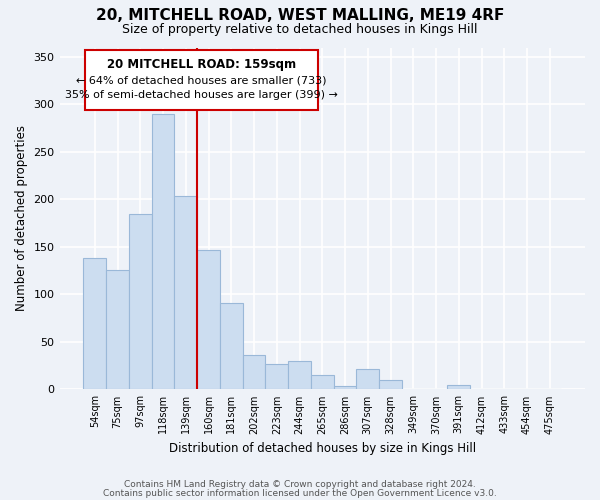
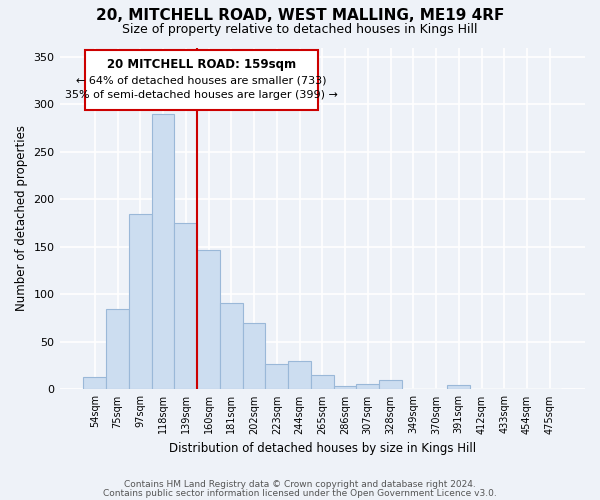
54sqm: 138 -> 13
75sqm: 126 -> 85
139sqm: 204 -> 175
202sqm: 36 -> 70
307sqm: 22 -> 6
